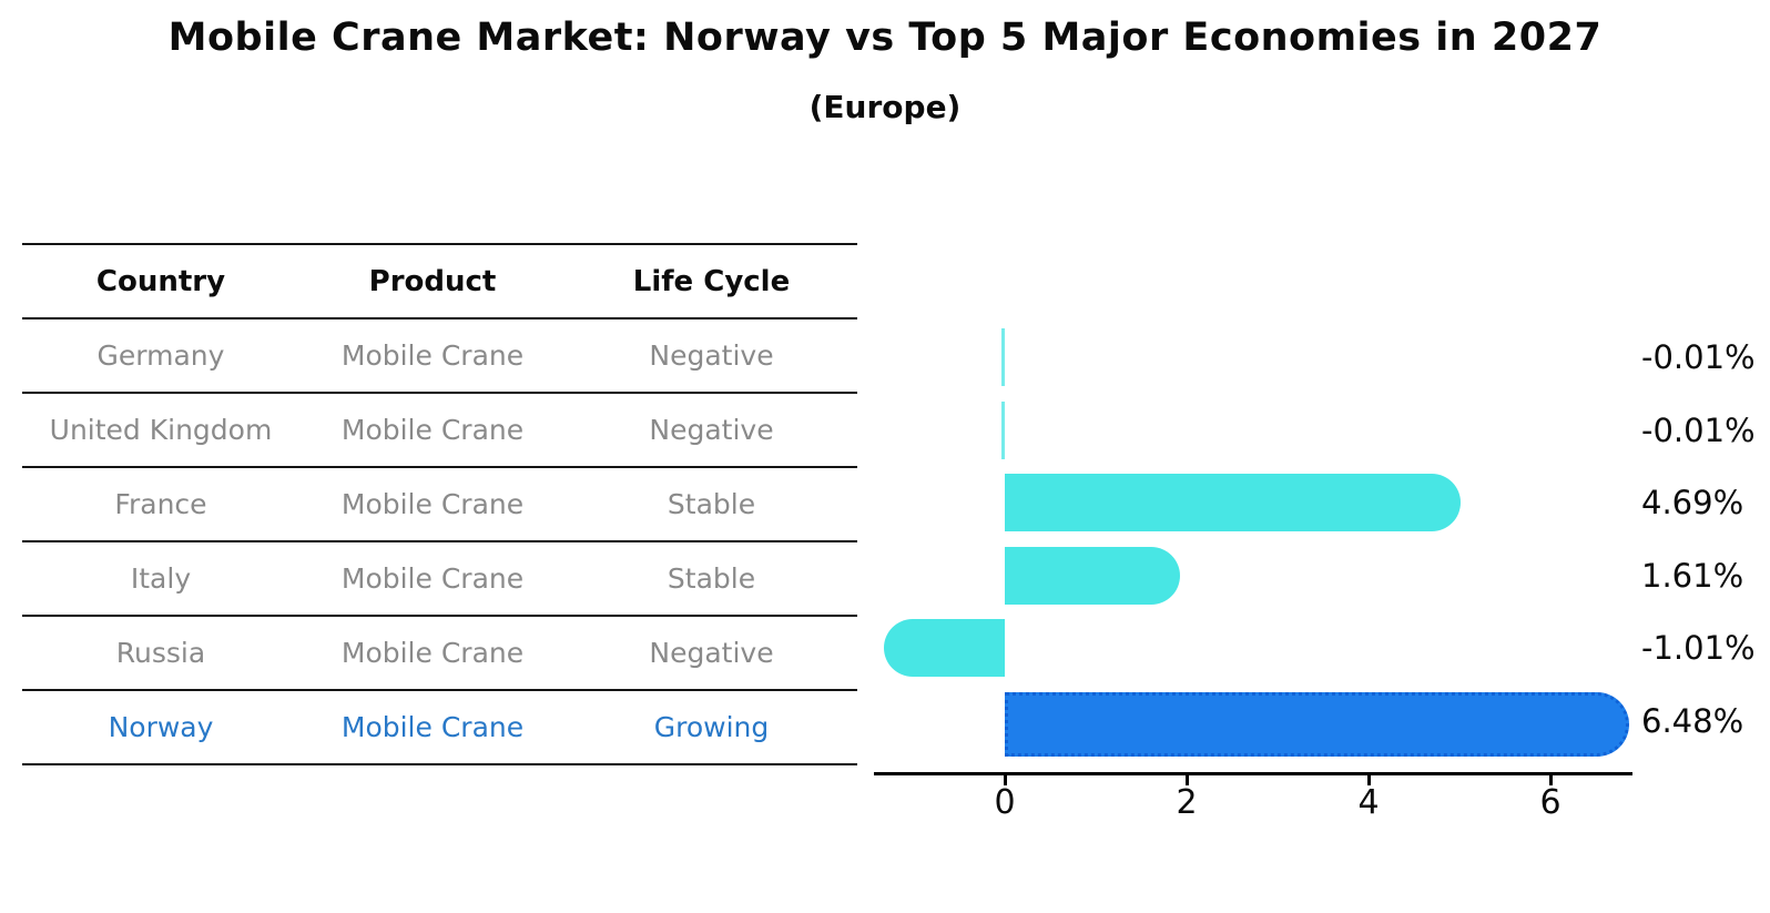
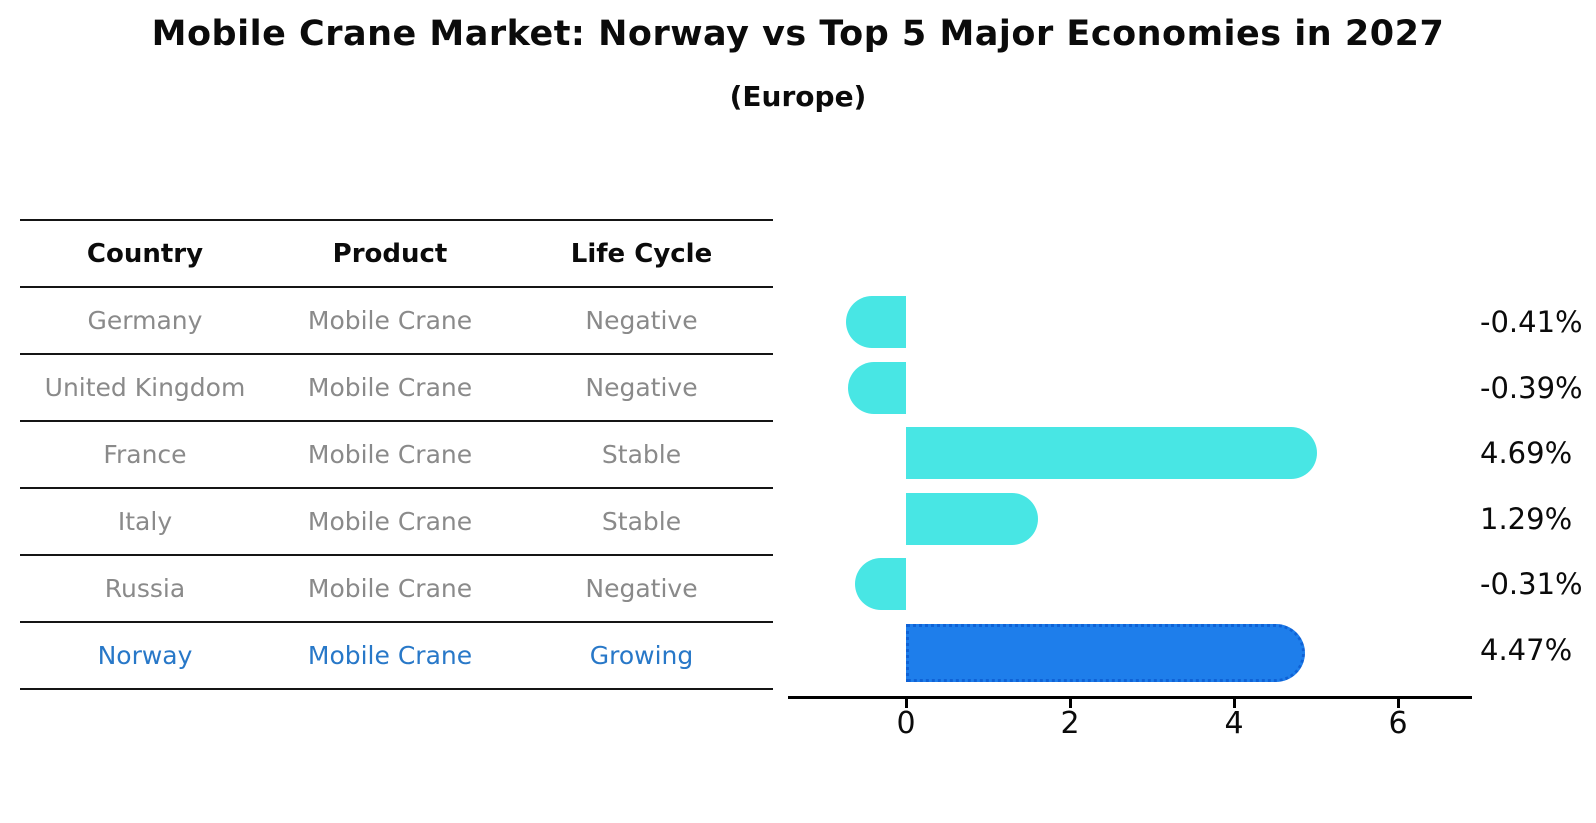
Germany: -0.01% -> -0.41%
United Kingdom: -0.01% -> -0.39%
Italy: 1.61% -> 1.29%
Russia: -1.01% -> -0.31%
Norway: 6.48% -> 4.47%
